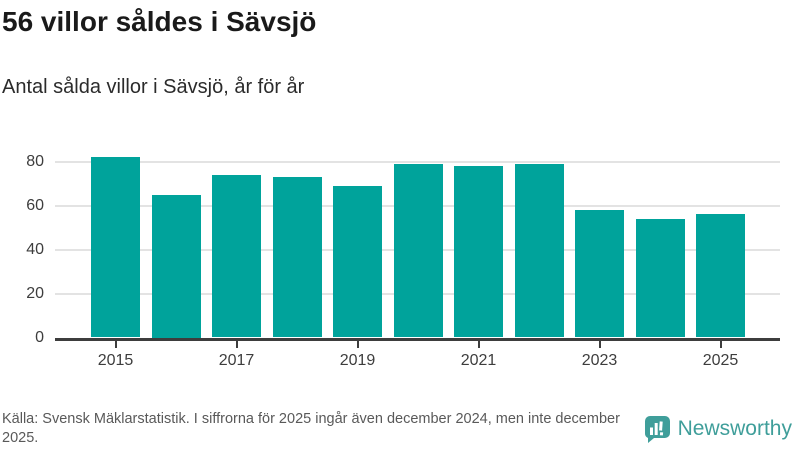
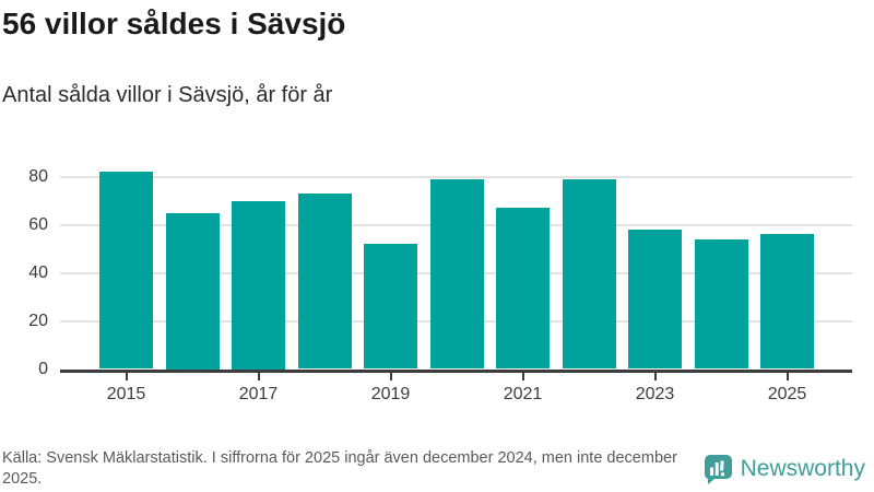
2017: 74 -> 70
2019: 69 -> 52
2021: 78 -> 67
